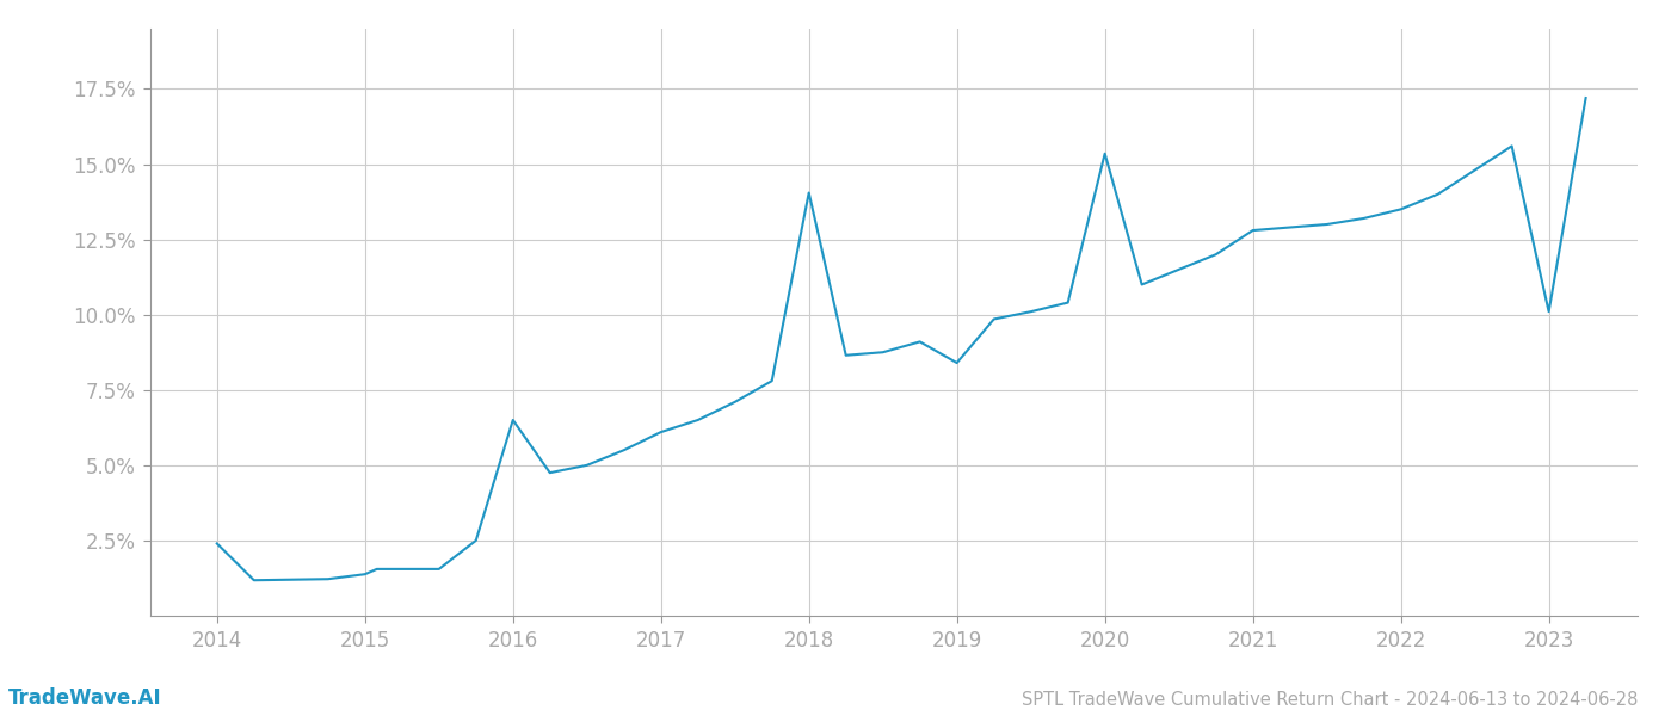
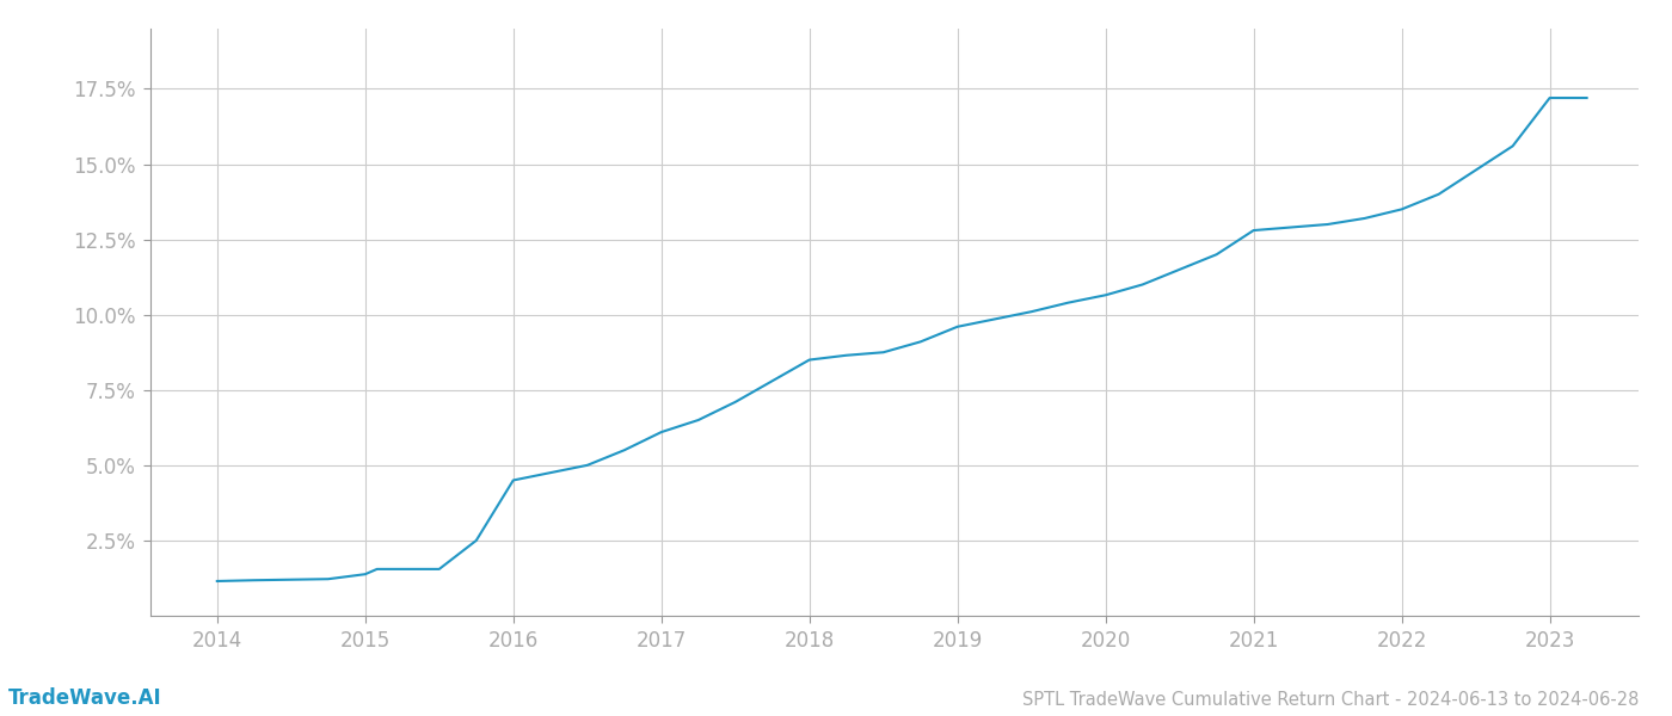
2014: 2.40% -> 1.15%
2016: 6.50% -> 4.50%
2018: 14.05% -> 8.50%
2019: 8.40% -> 9.60%
2020: 15.35% -> 10.65%
2023: 10.10% -> 17.20%
